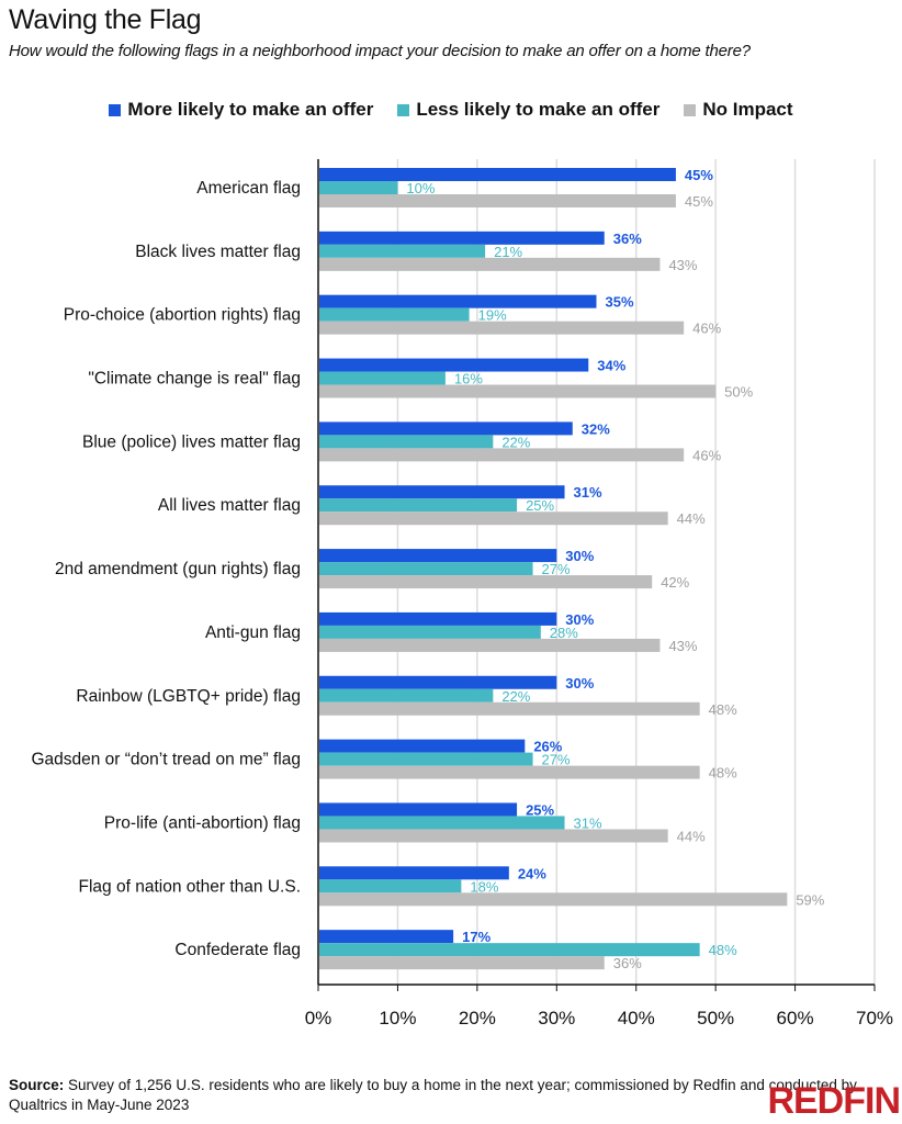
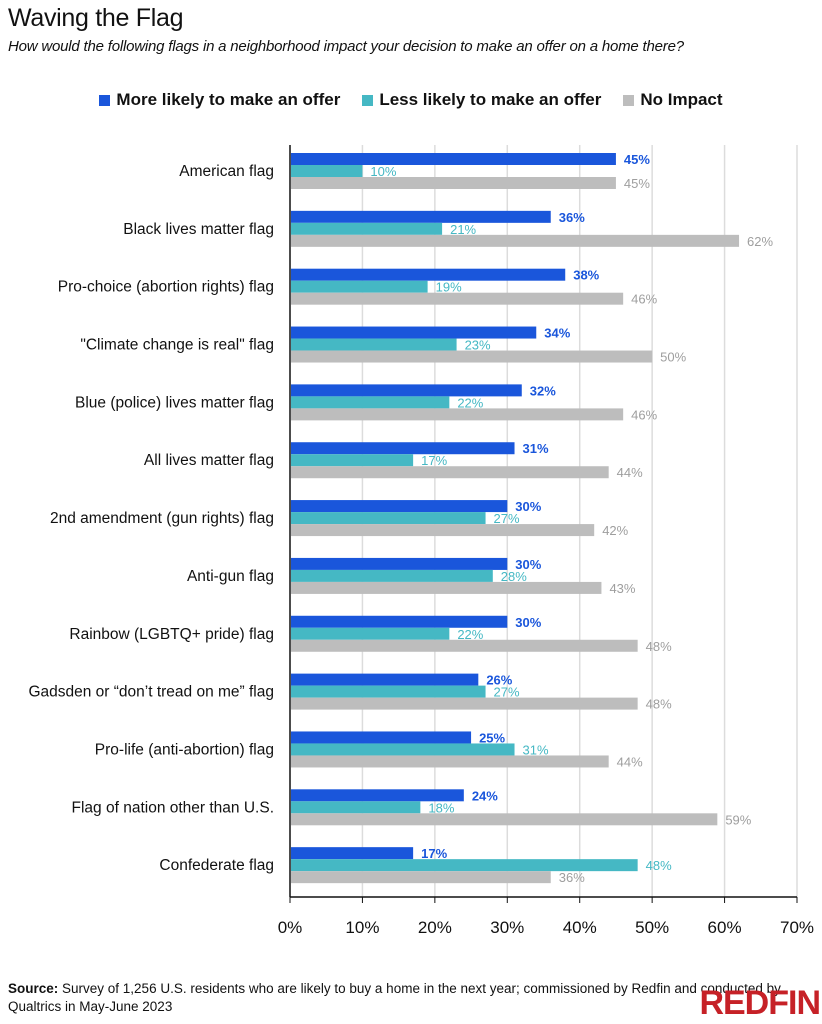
No Impact/Black lives matter flag: 43% -> 62%
More likely to make an offer/Pro-choice (abortion rights) flag: 35% -> 38%
Less likely to make an offer/"Climate change is real" flag: 16% -> 23%
Less likely to make an offer/All lives matter flag: 25% -> 17%
